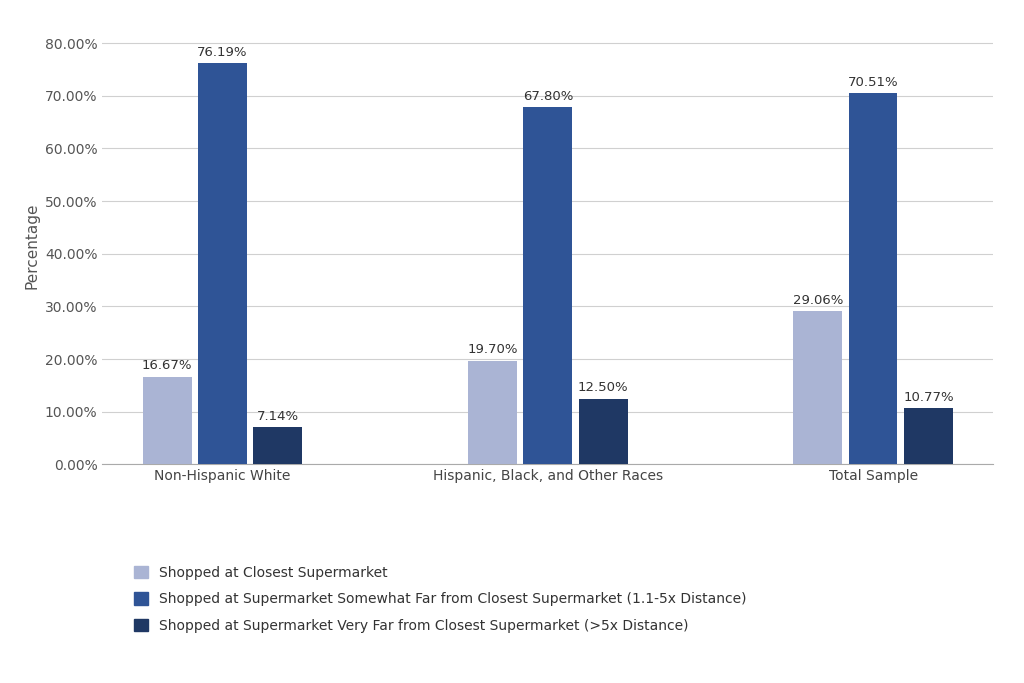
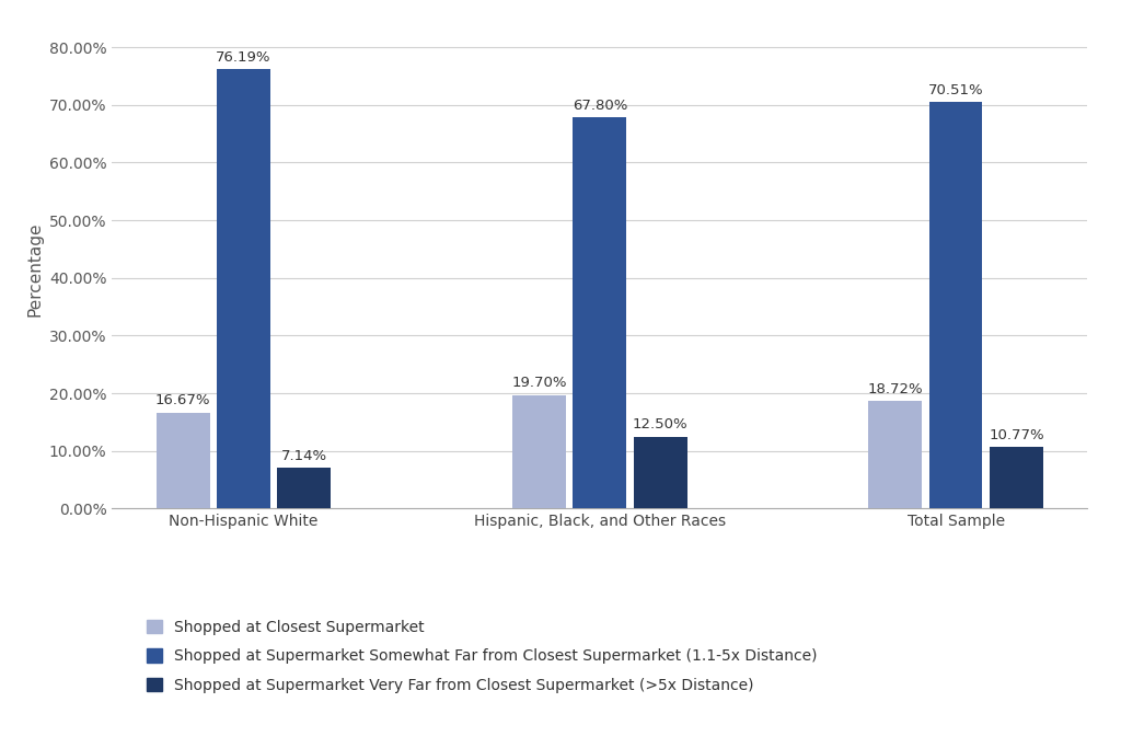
Shopped at Closest Supermarket/Total Sample: 29.06% -> 18.72%
